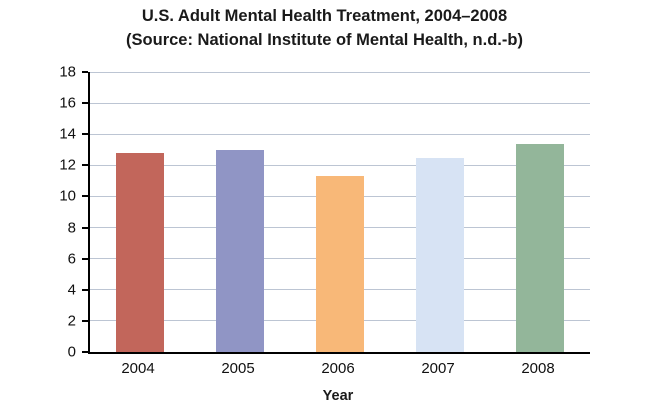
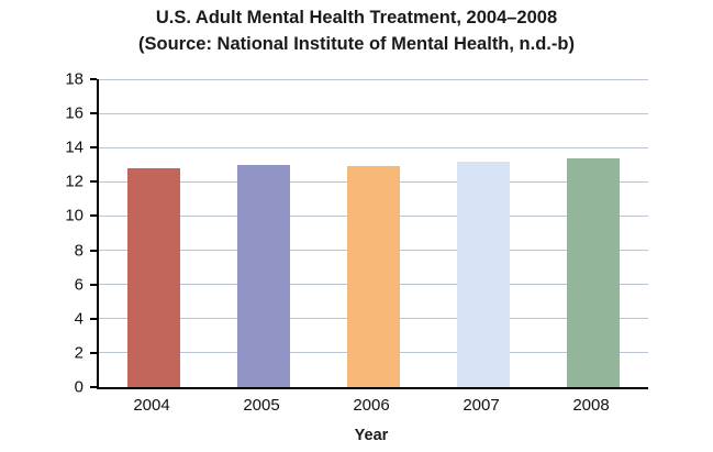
2006: 11.3 -> 12.9
2007: 12.5 -> 13.2
